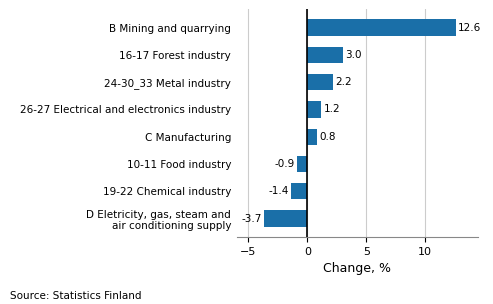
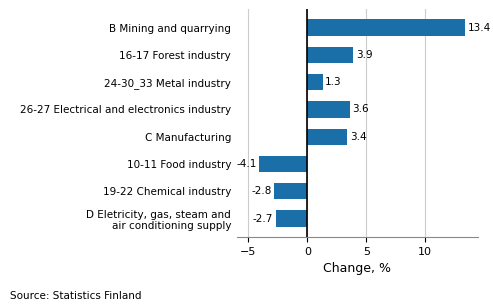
B Mining and quarrying: 12.6 -> 13.4
16-17 Forest industry: 3.0 -> 3.9
24-30_33 Metal industry: 2.2 -> 1.3
26-27 Electrical and electronics industry: 1.2 -> 3.6
C Manufacturing: 0.8 -> 3.4
10-11 Food industry: -0.9 -> -4.1
19-22 Chemical industry: -1.4 -> -2.8
D Eletricity, gas, steam and air conditioning supply: -3.7 -> -2.7
